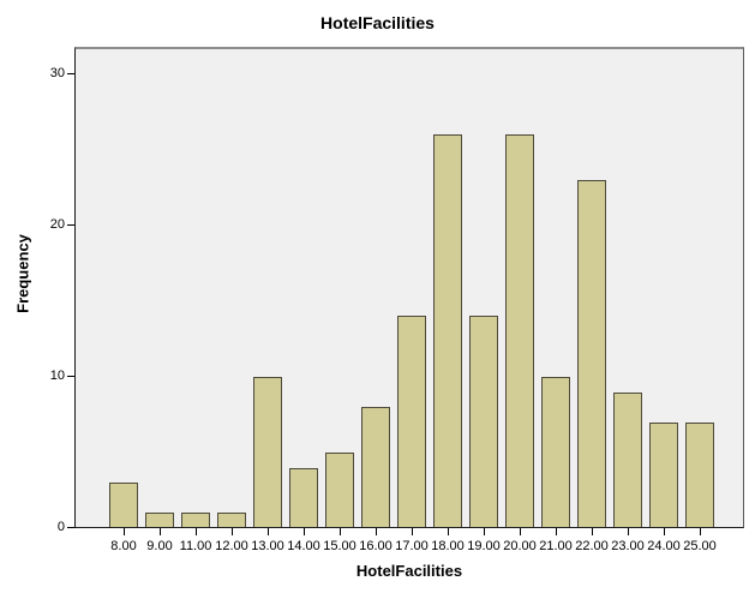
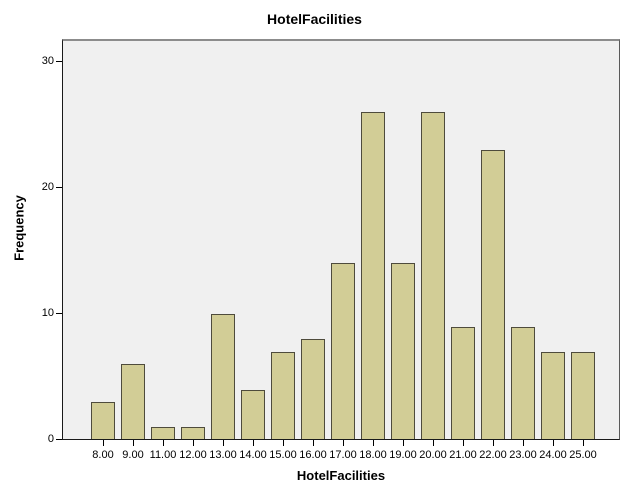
9.00: 1 -> 6
15.00: 5 -> 7
21.00: 10 -> 9
